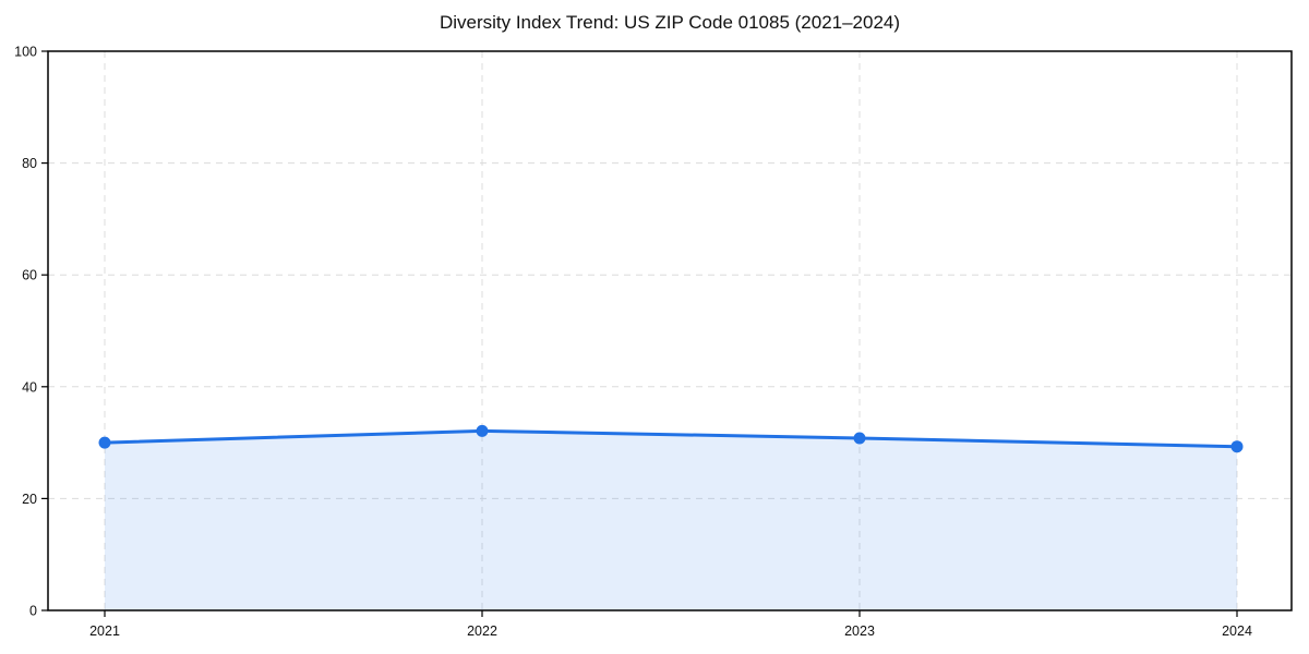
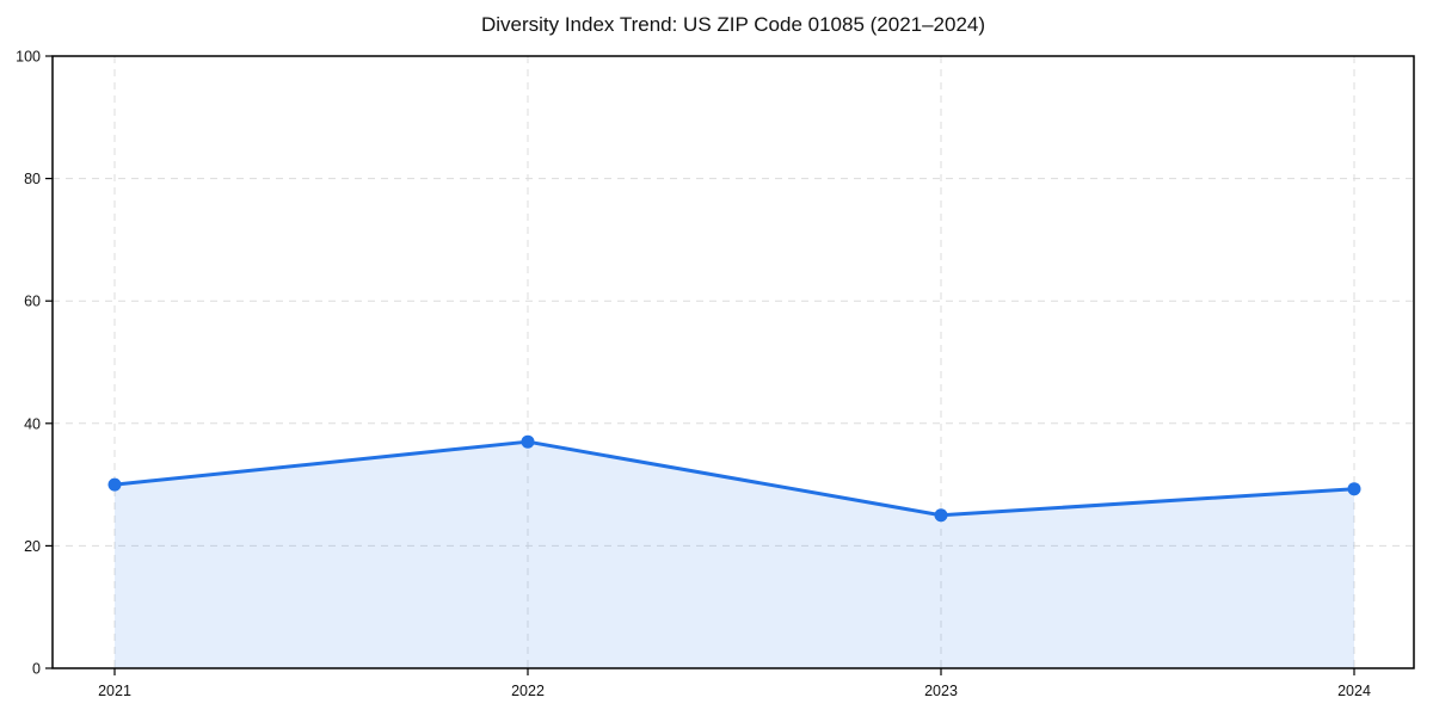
2022: 32 -> 37
2023: 31 -> 25
